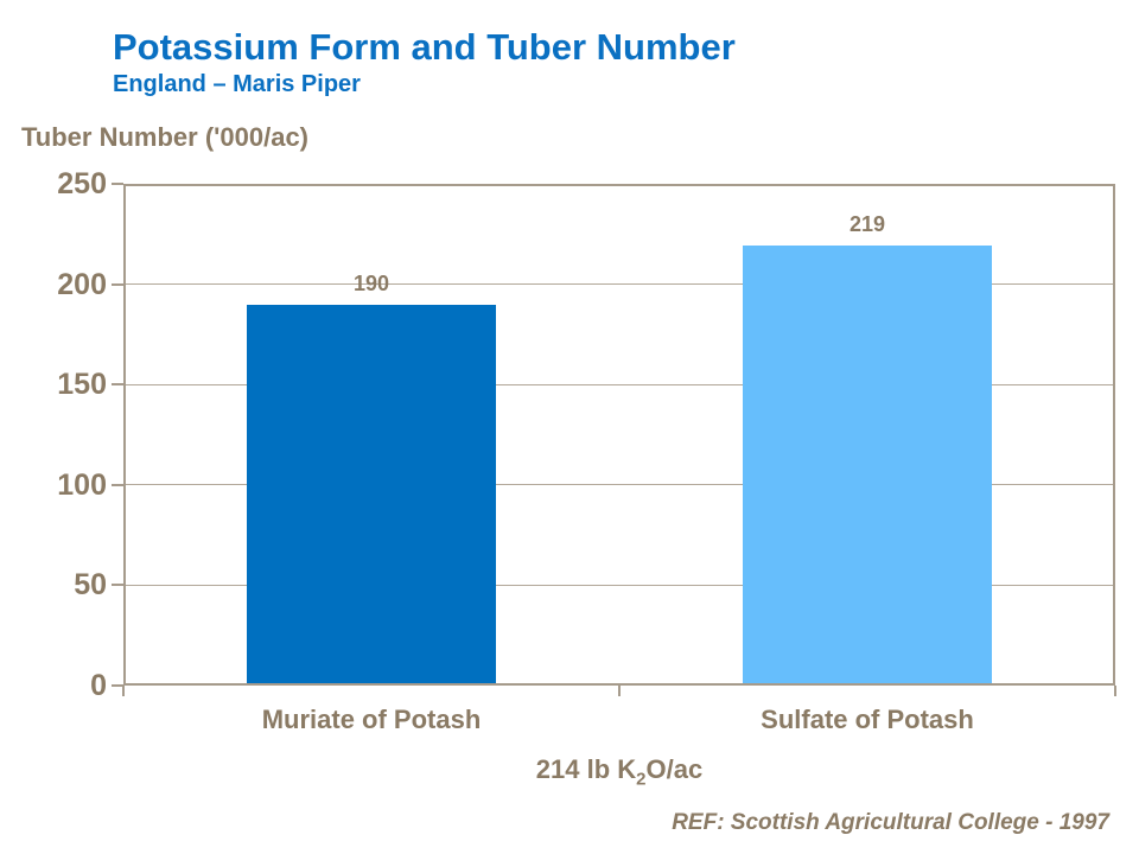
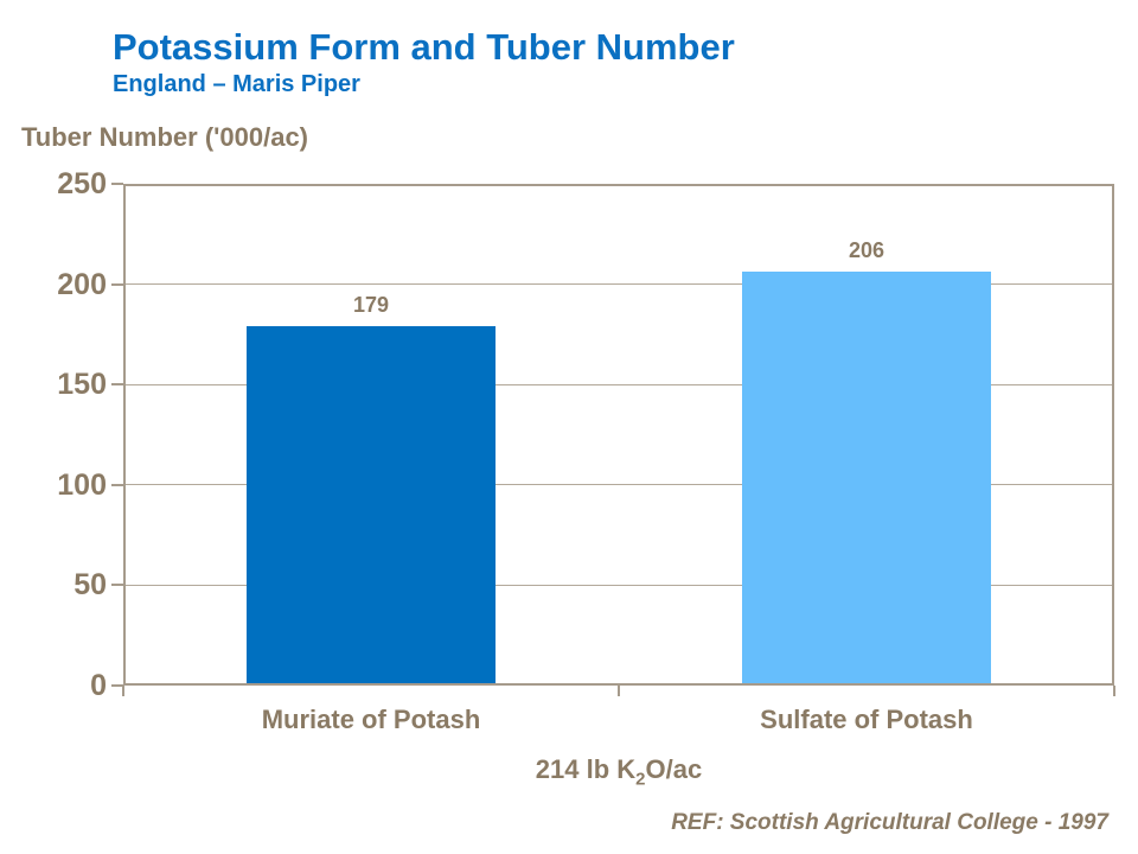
Muriate of Potash: 190 -> 179
Sulfate of Potash: 219 -> 206
